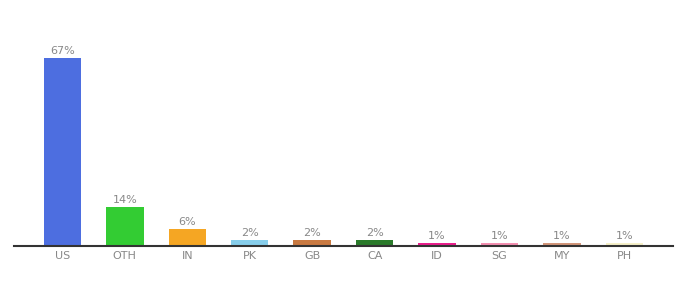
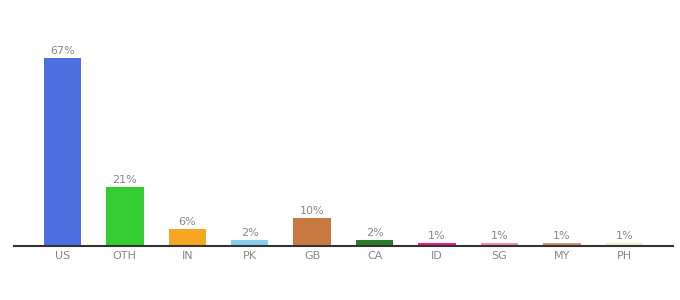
OTH: 14% -> 21%
GB: 2% -> 10%
